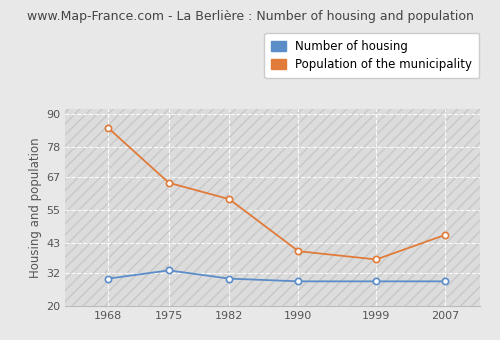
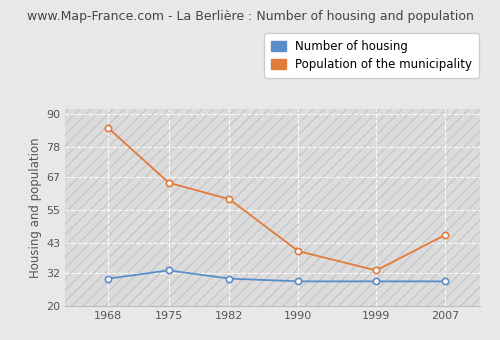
Population of the municipality/1999: 37 -> 33
